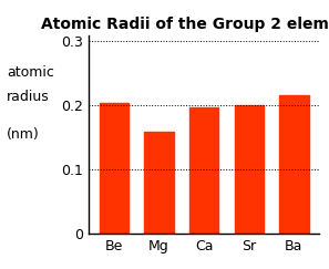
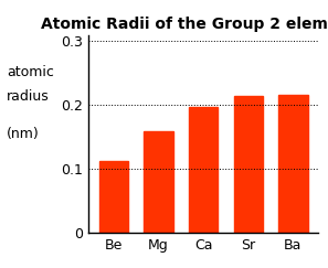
Be: 0.204 -> 0.112
Sr: 0.200 -> 0.215
